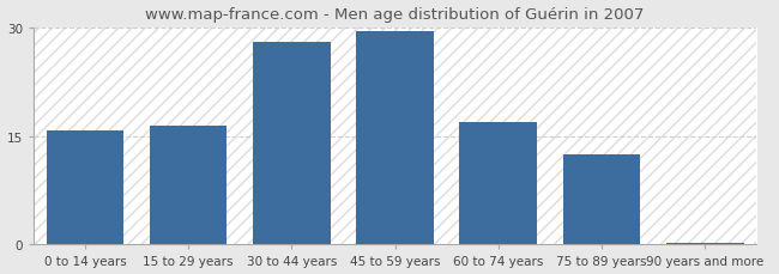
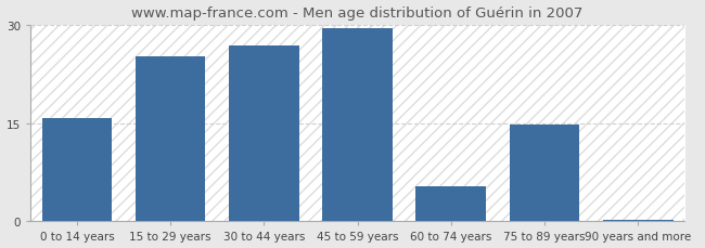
15 to 29 years: 16.5 -> 25.2
30 to 44 years: 28.0 -> 26.8
60 to 74 years: 17.0 -> 5.4
75 to 89 years: 12.5 -> 14.8
